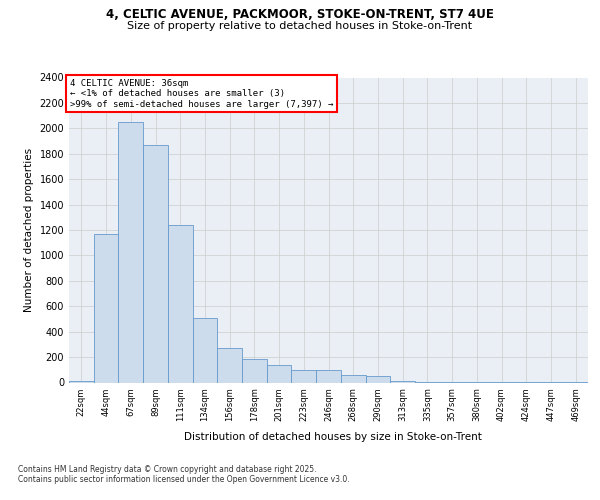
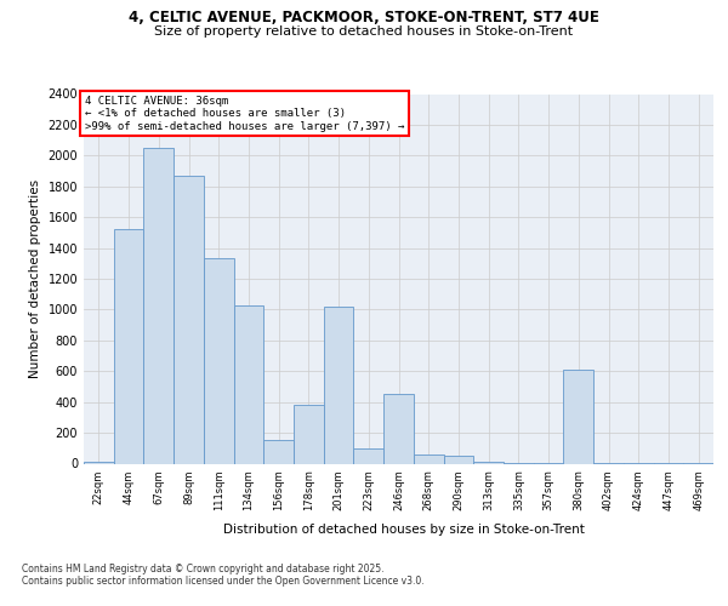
44sqm: 1170 -> 1520
111sqm: 1240 -> 1330
134sqm: 510 -> 1030
156sqm: 270 -> 150
178sqm: 180 -> 380
201sqm: 140 -> 1020
246sqm: 100 -> 450
380sqm: 0 -> 610
